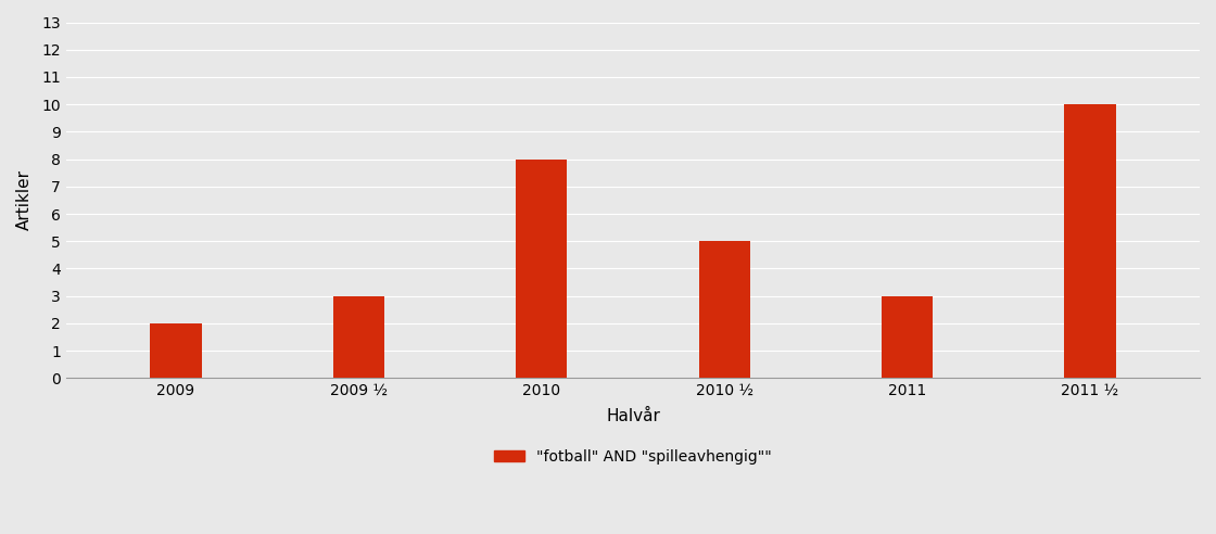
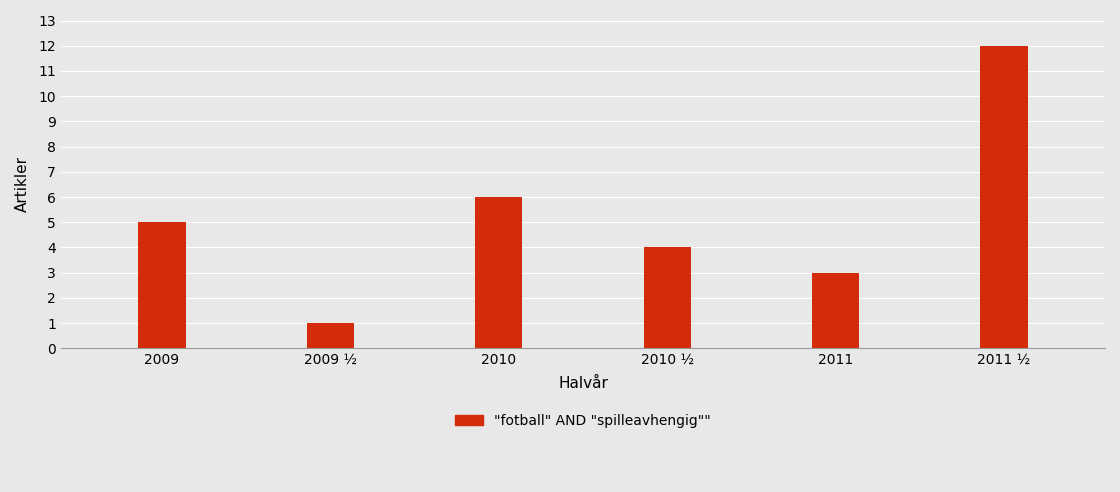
2009: 2 -> 5
2009 ½: 3 -> 1
2010: 8 -> 6
2010 ½: 5 -> 4
2011 ½: 10 -> 12
